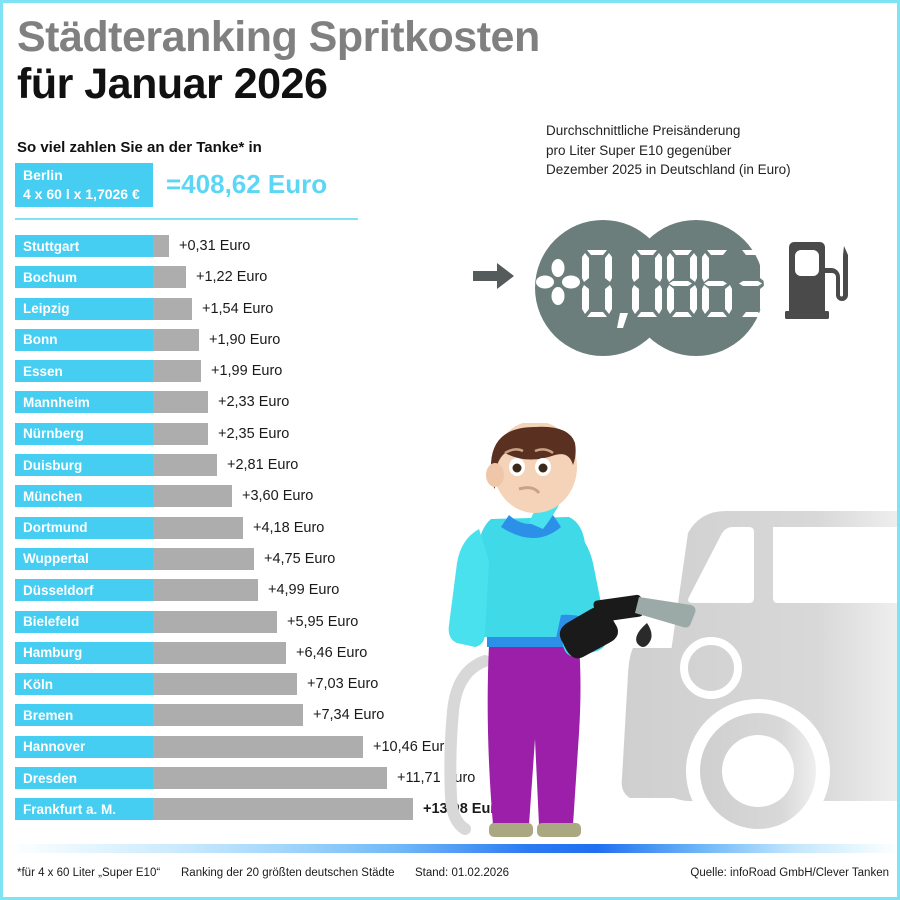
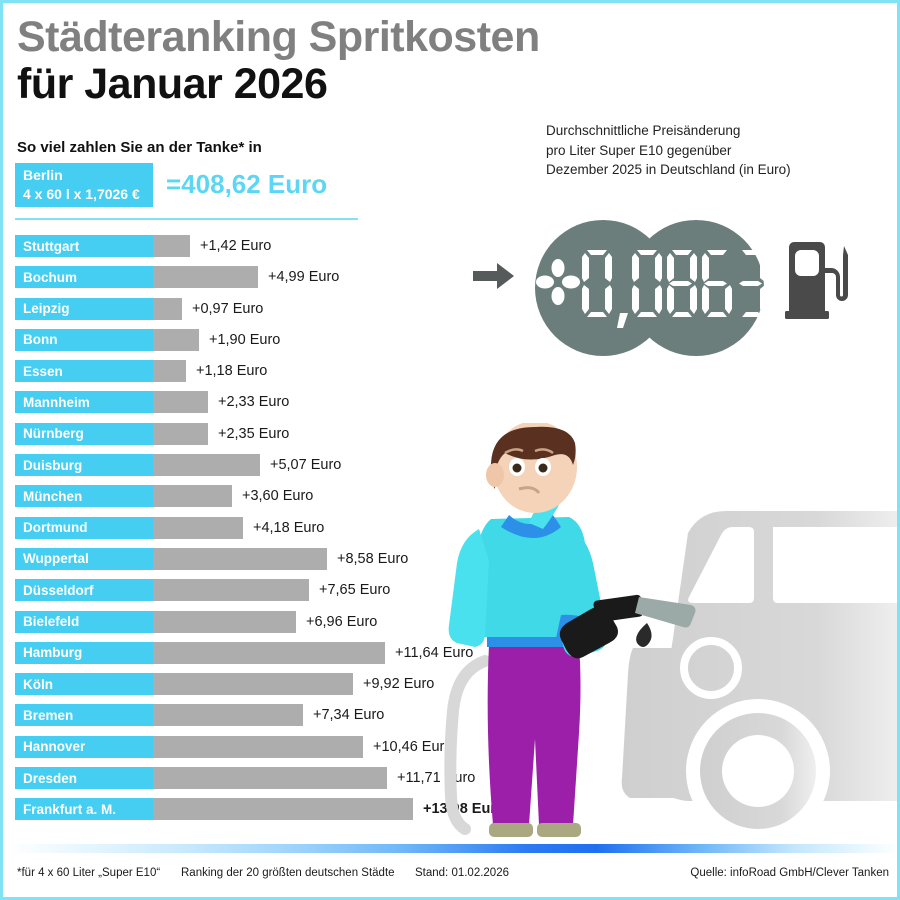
Stuttgart: +0,31 -> +1,42
Bochum: +1,22 -> +4,99
Leipzig: +1,54 -> +0,97
Essen: +1,99 -> +1,18
Duisburg: +2,81 -> +5,07
Wuppertal: +4,75 -> +8,58
Düsseldorf: +4,99 -> +7,65
Bielefeld: +5,95 -> +6,96
Hamburg: +6,46 -> +11,64
Köln: +7,03 -> +9,92
